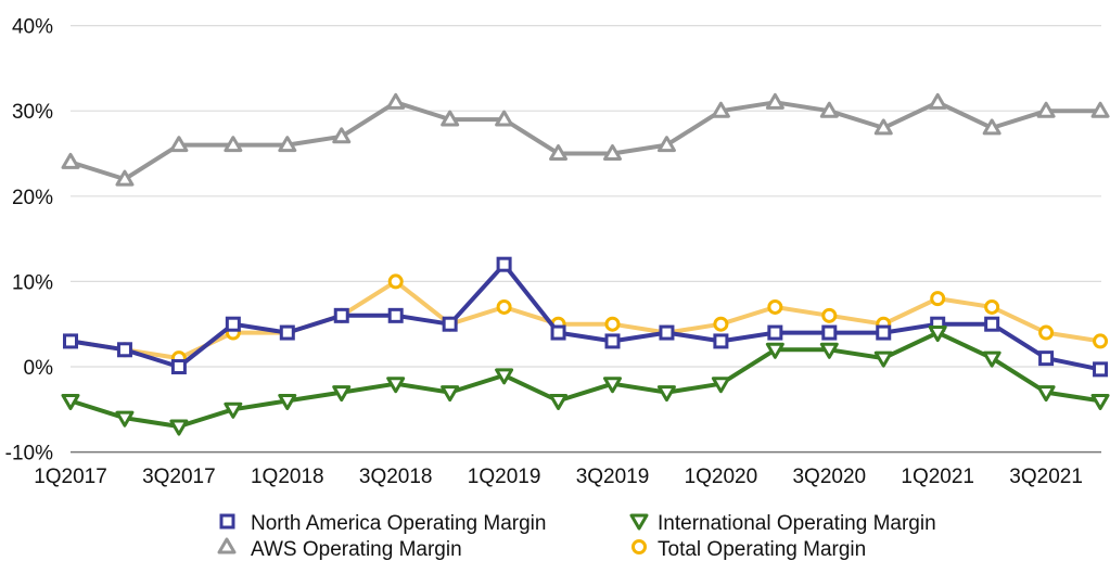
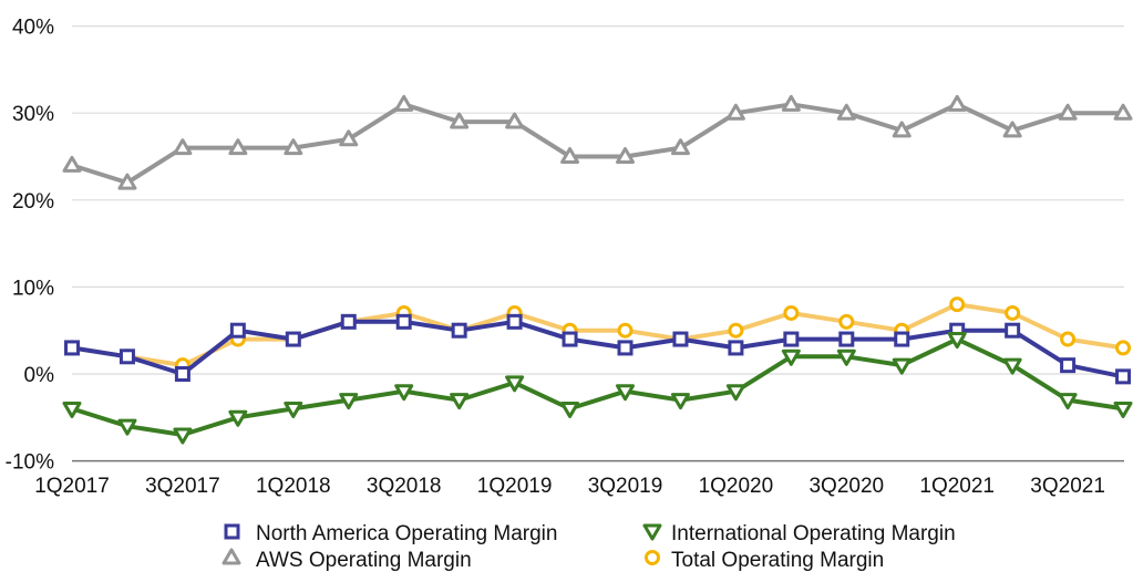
Total Operating Margin/3Q2018: 10% -> 7%
North America Operating Margin/1Q2019: 12% -> 6%
